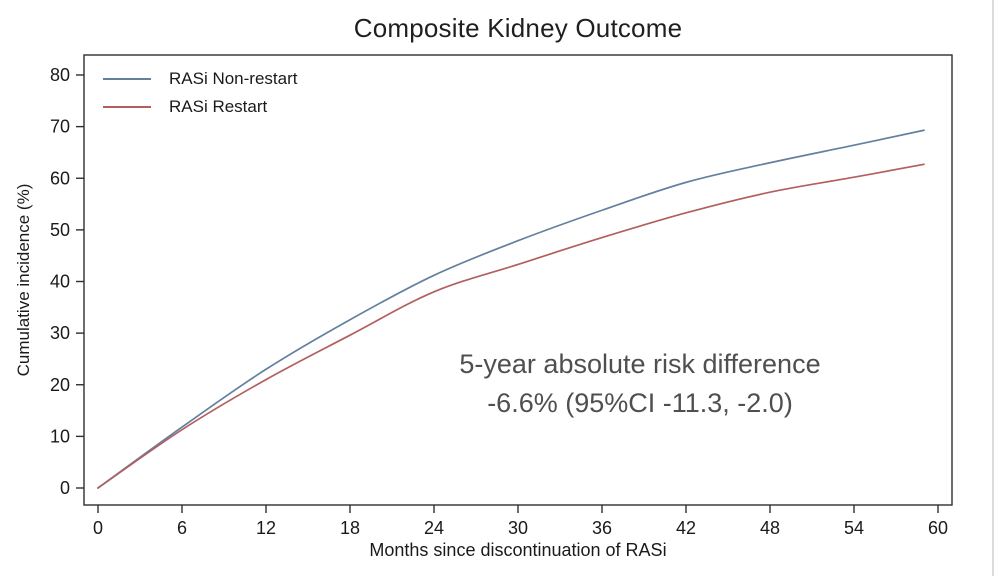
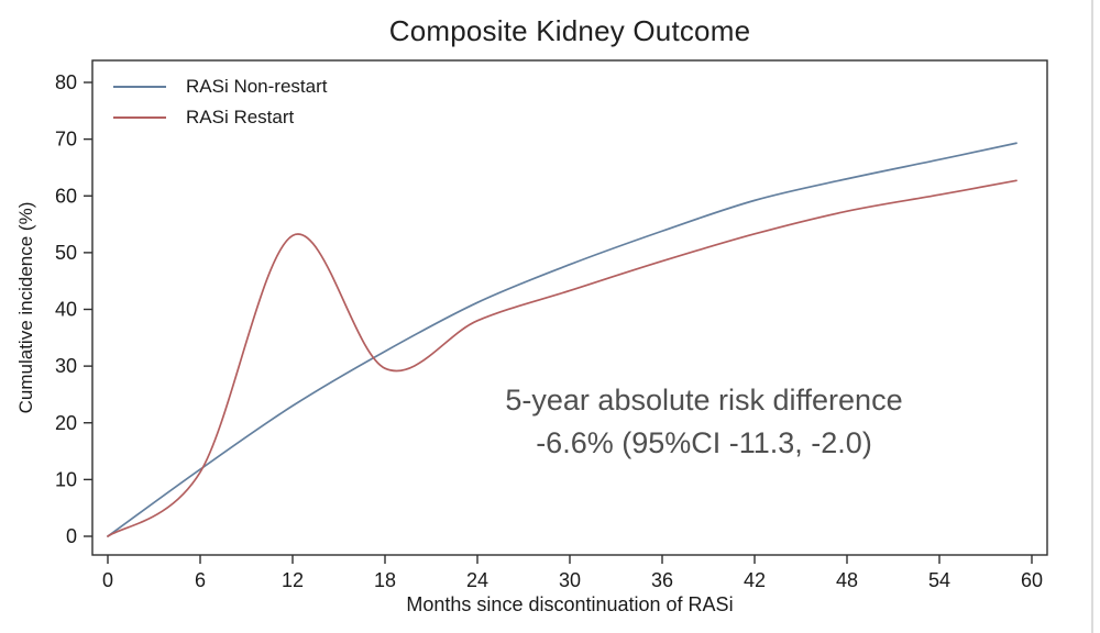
RASi Restart/12: 21 -> 53
